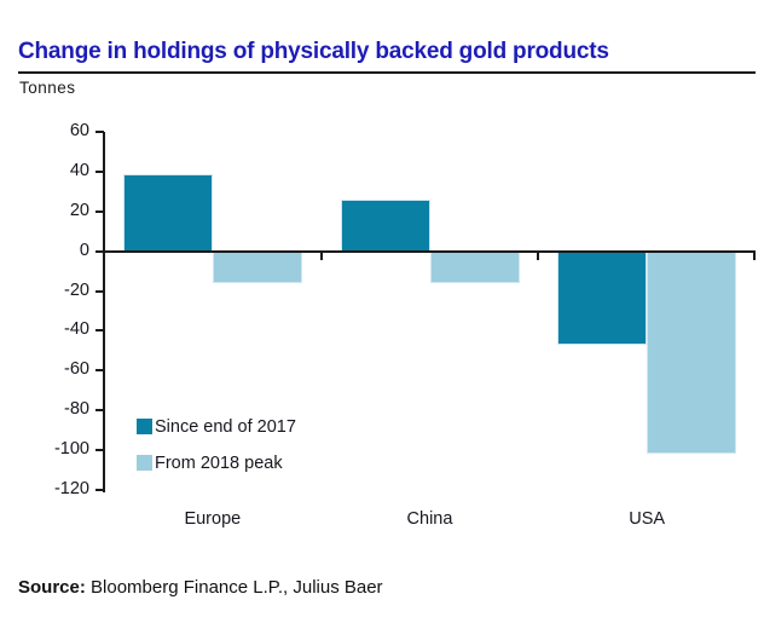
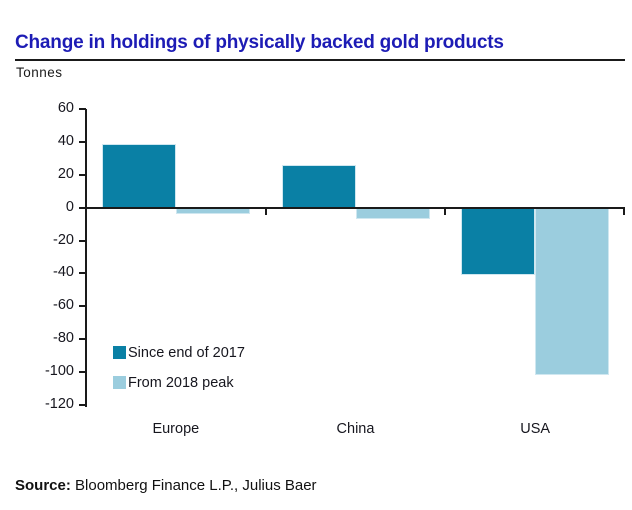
From 2018 peak/Europe: -16 -> -4
From 2018 peak/China: -16 -> -7
Since end of 2017/USA: -47 -> -41
